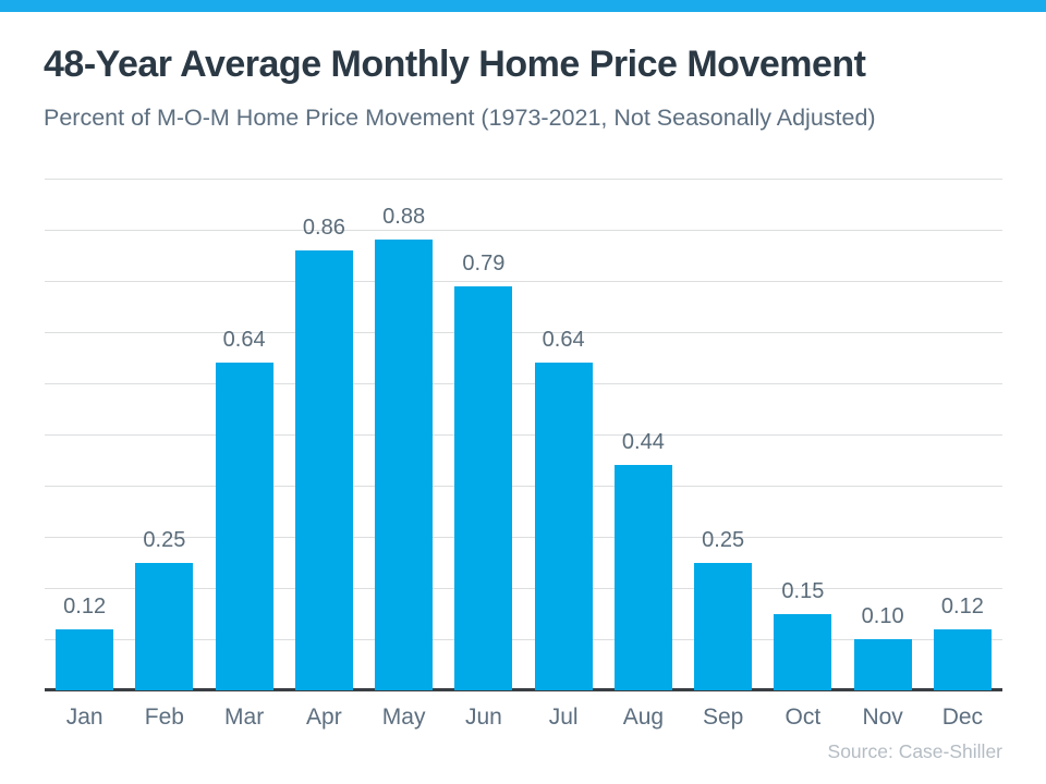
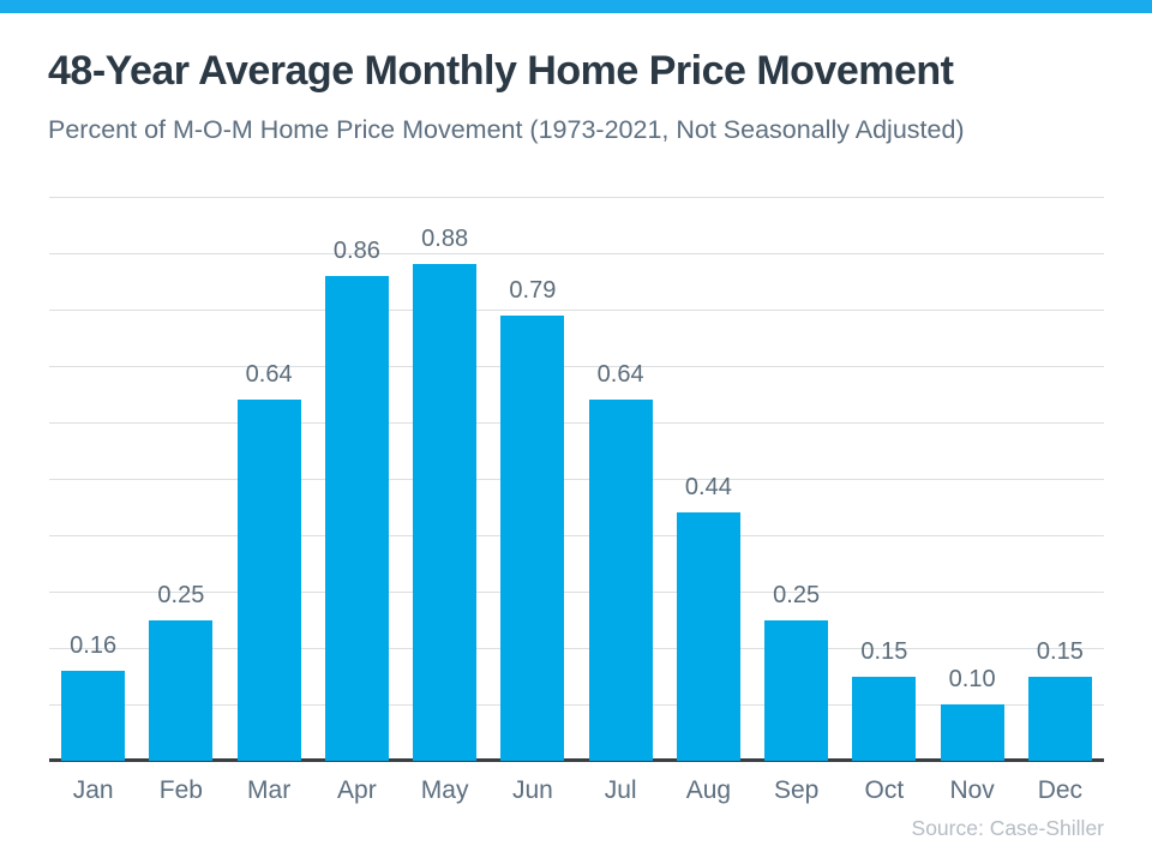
Jan: 0.12 -> 0.16
Dec: 0.12 -> 0.15
